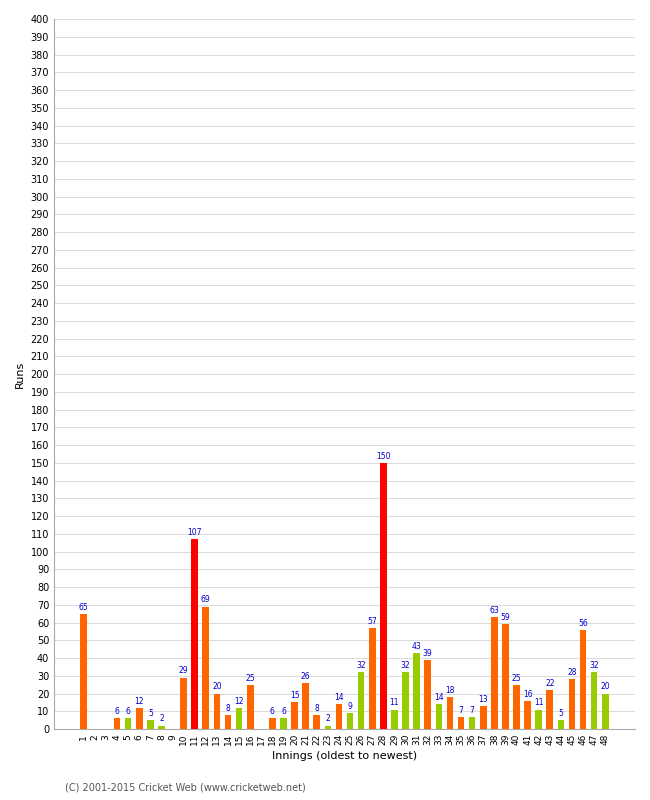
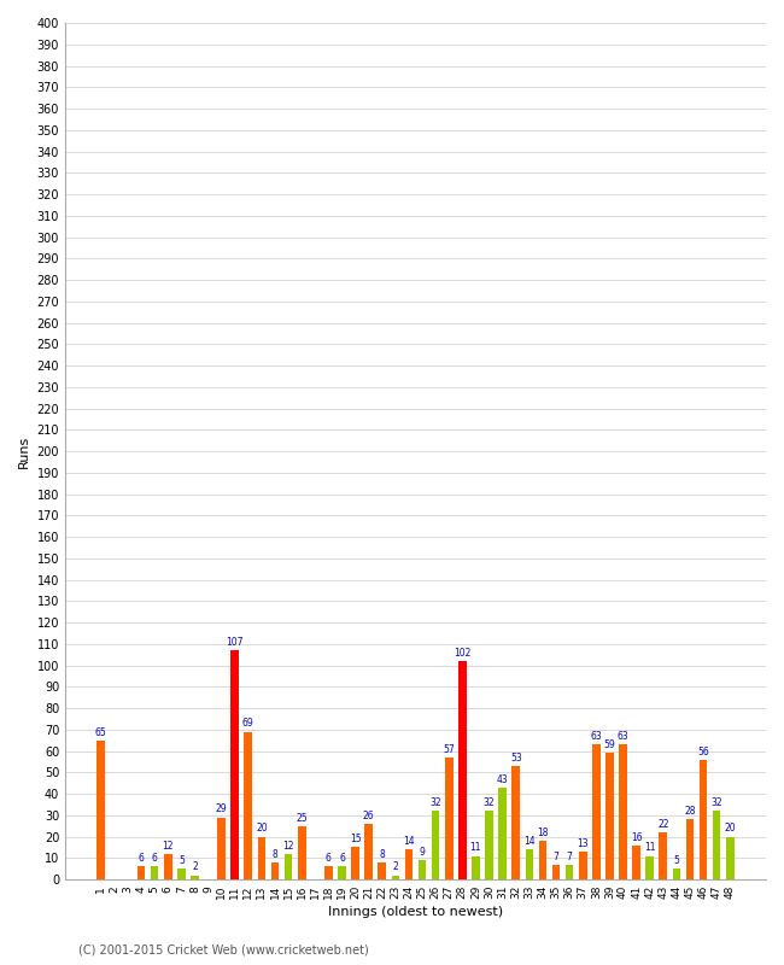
28: 150 -> 102
32: 39 -> 53
40: 25 -> 63
